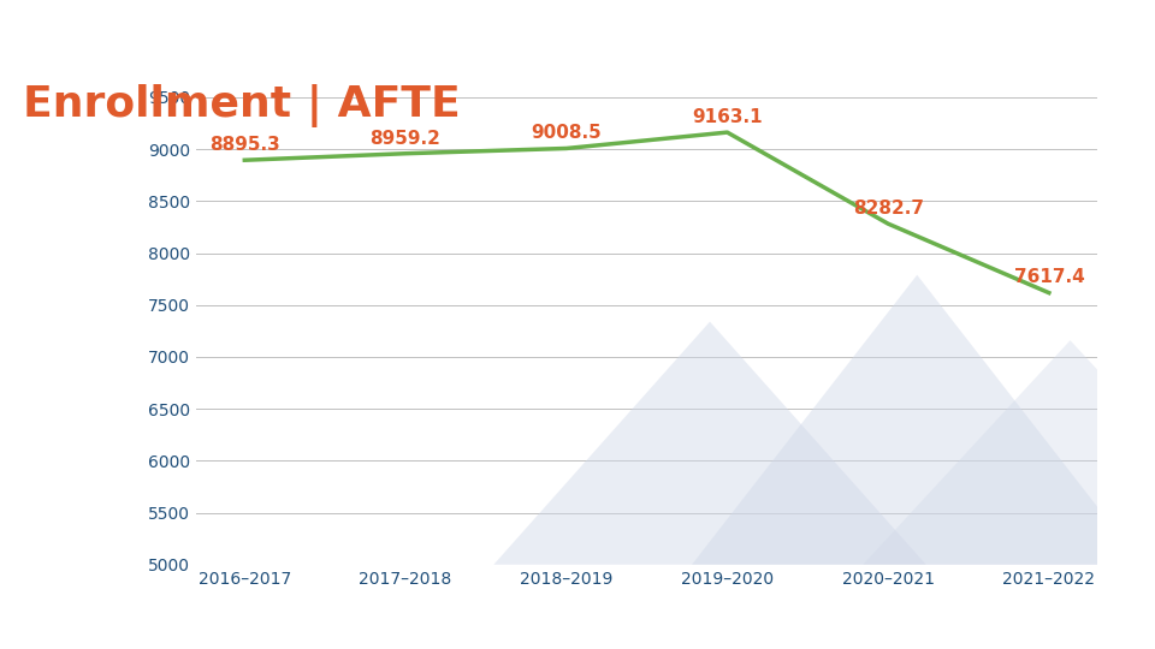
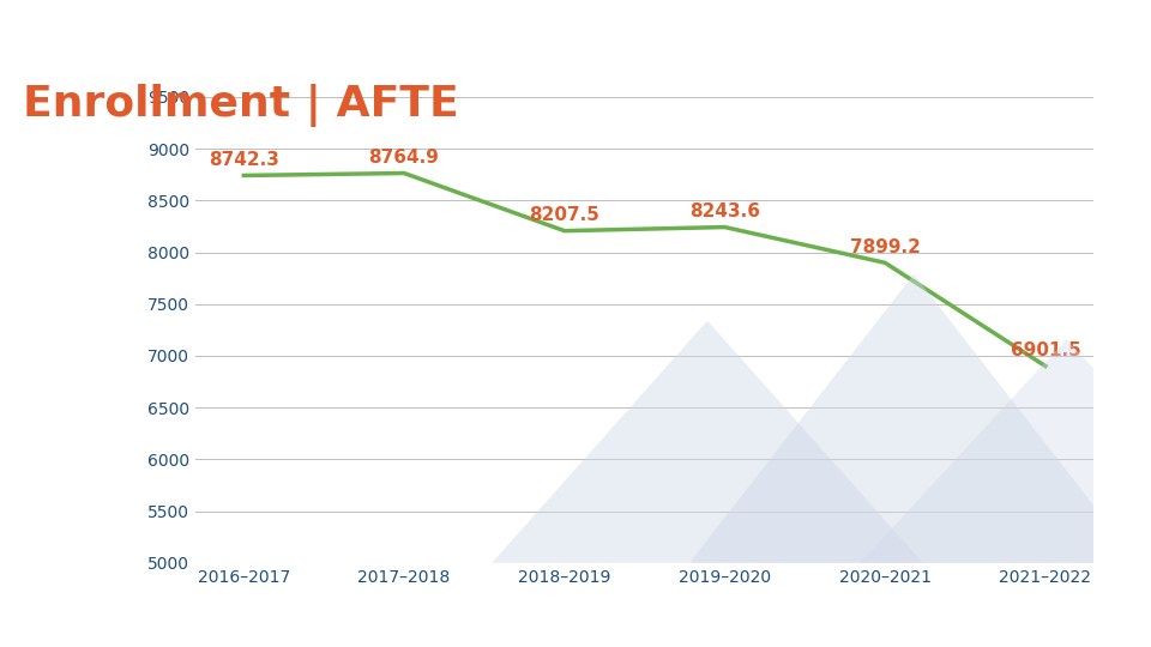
2016–2017: 8895.3 -> 8742.3
2017–2018: 8959.2 -> 8764.9
2018–2019: 9008.5 -> 8207.5
2019–2020: 9163.1 -> 8243.6
2020–2021: 8282.7 -> 7899.2
2021–2022: 7617.4 -> 6901.5
